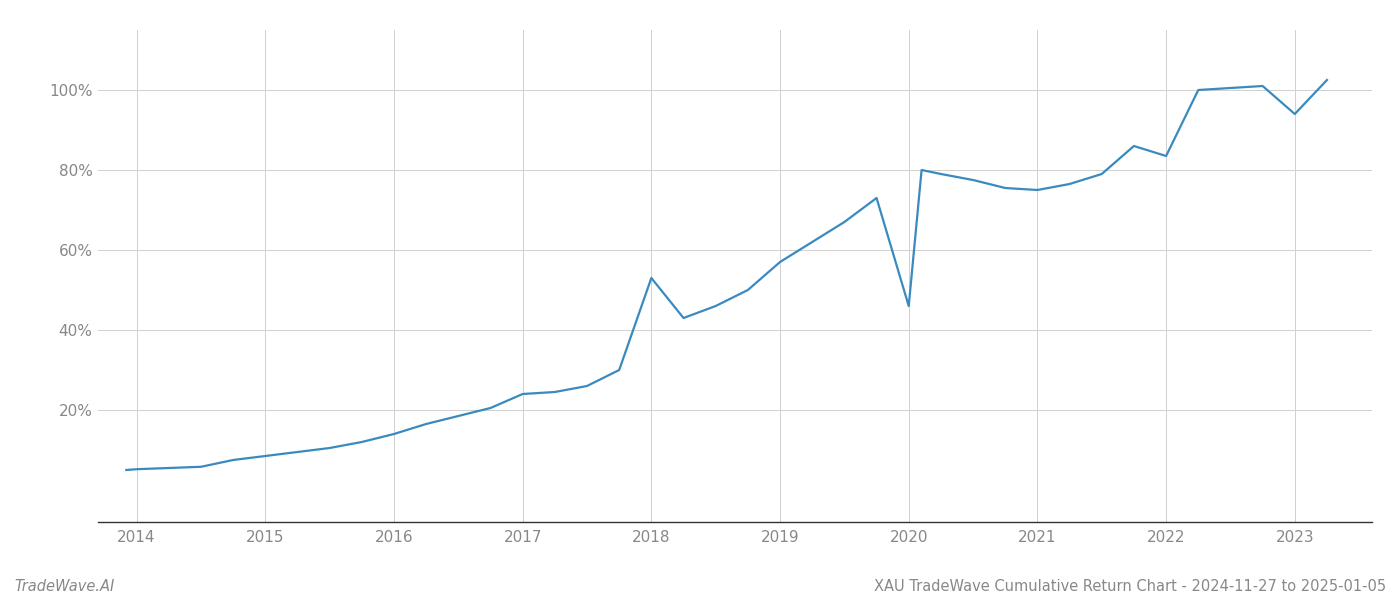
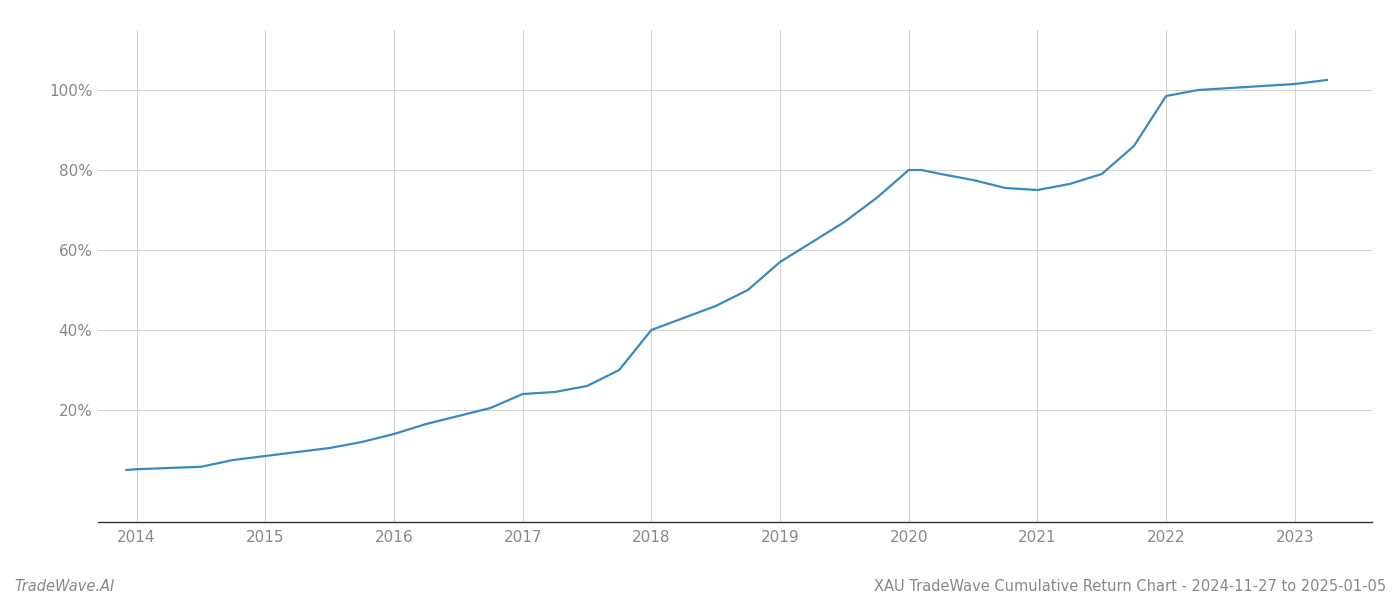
2018: 53.0% -> 40.0%
2020: 46.0% -> 80.0%
2022: 83.5% -> 98.5%
2023: 94.0% -> 101.5%
